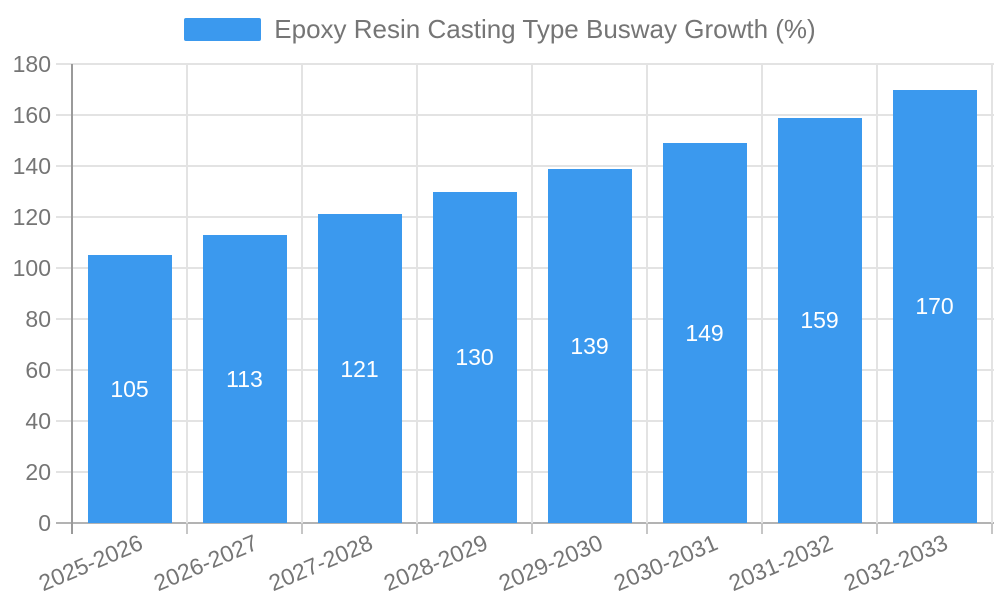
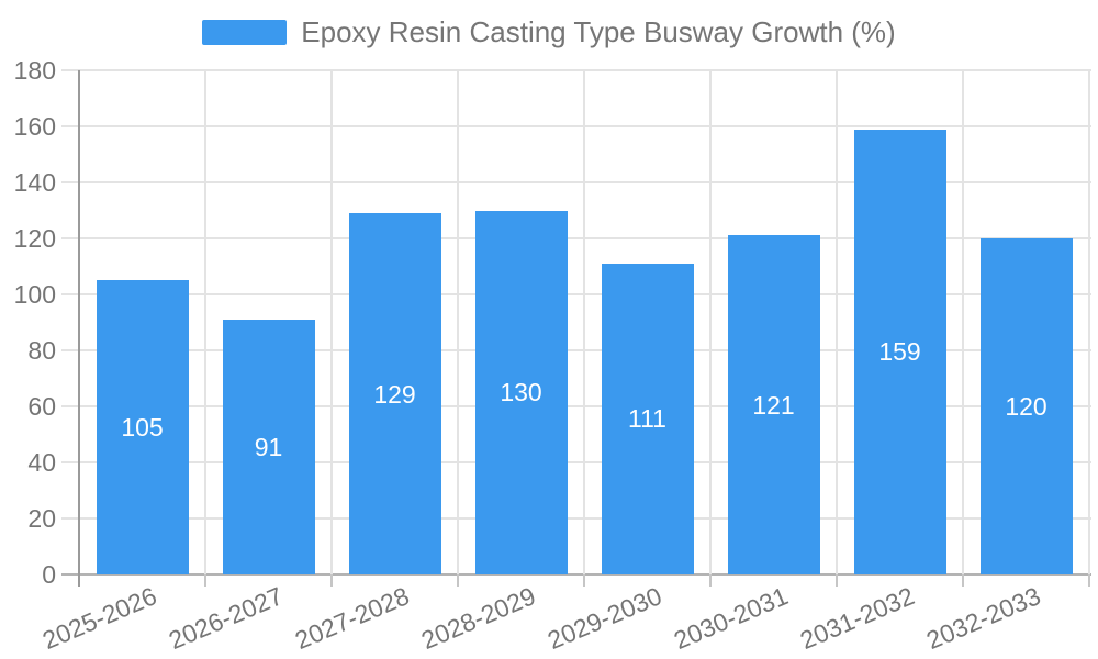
2026-2027: 113 -> 91
2027-2028: 121 -> 129
2029-2030: 139 -> 111
2030-2031: 149 -> 121
2032-2033: 170 -> 120
